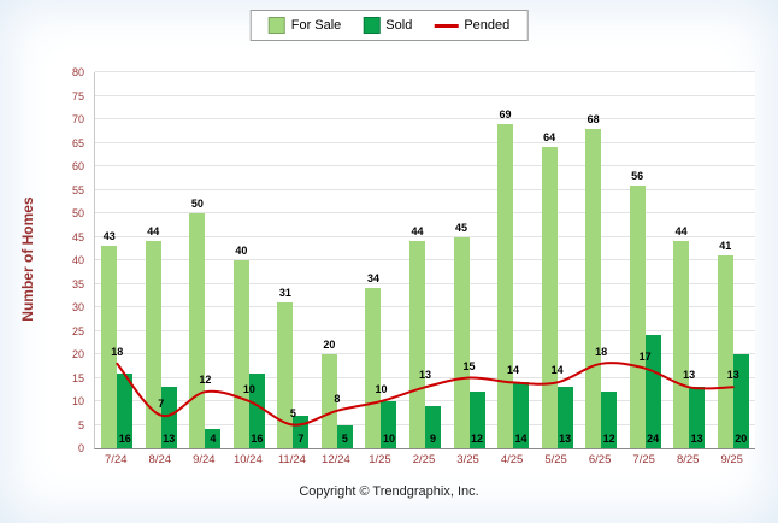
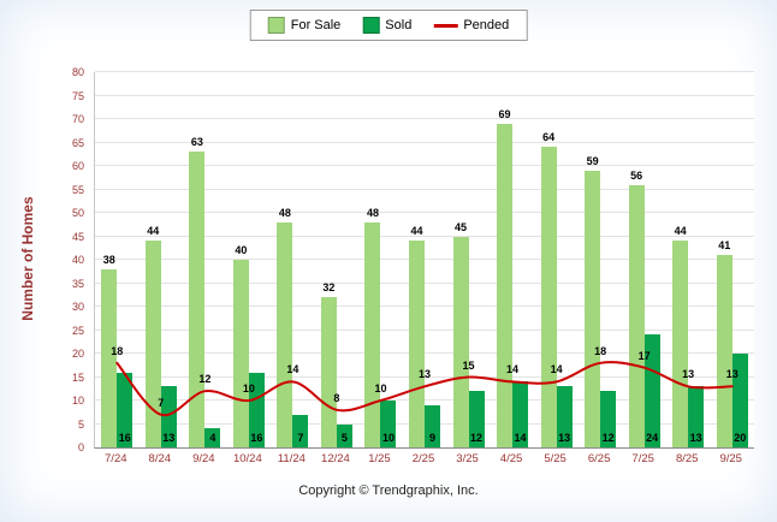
For Sale/7/24: 43 -> 38
For Sale/9/24: 50 -> 63
For Sale/11/24: 31 -> 48
Pended/11/24: 5 -> 14
For Sale/12/24: 20 -> 32
For Sale/1/25: 34 -> 48
For Sale/6/25: 68 -> 59
